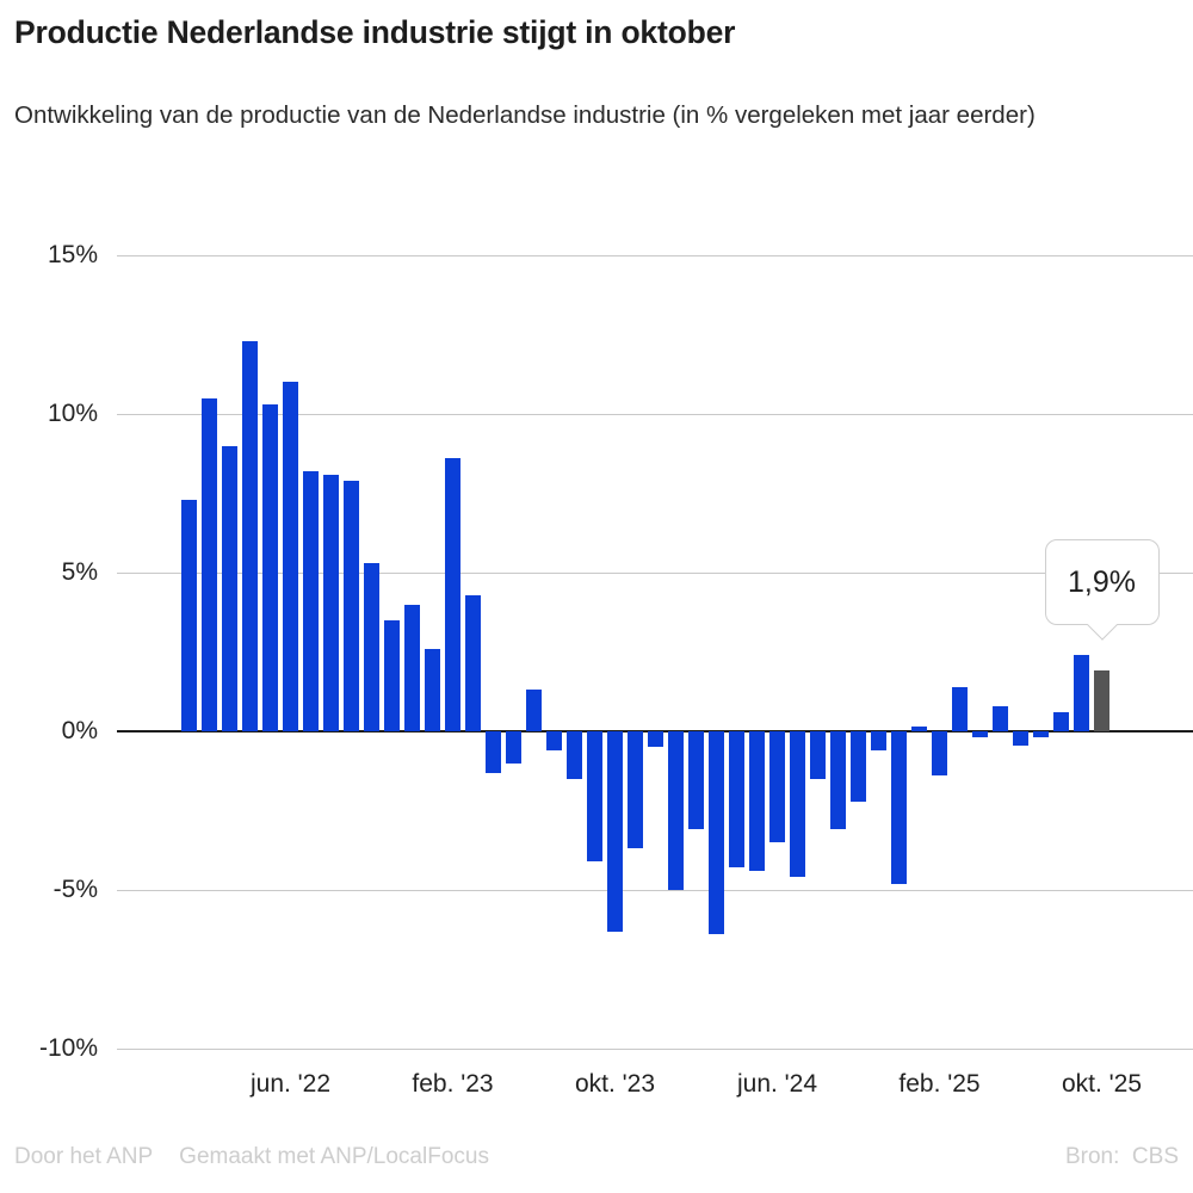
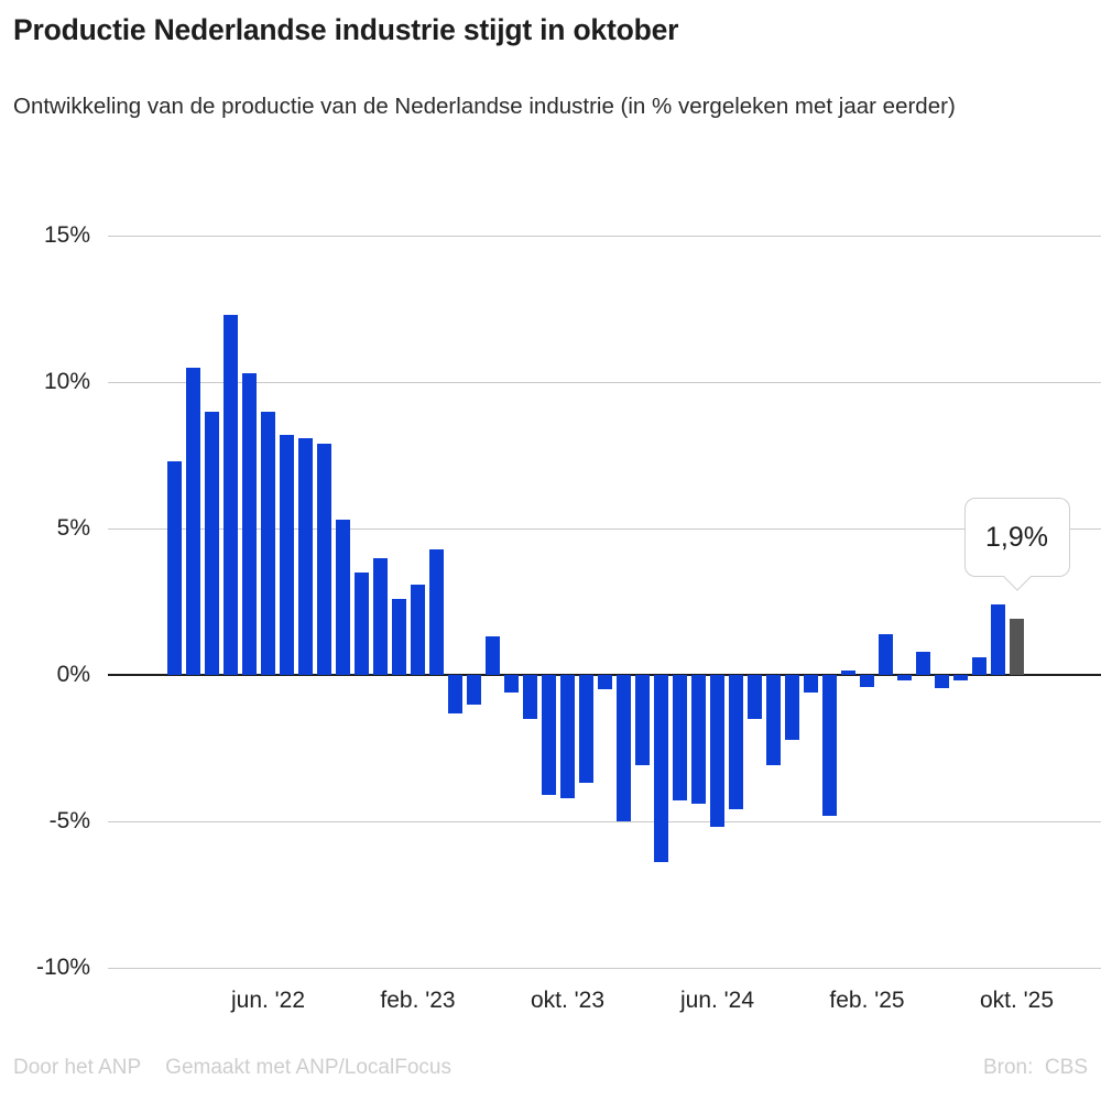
jun. '22: 11.0% -> 9.0%
feb. '23: 8.6% -> 3.1%
okt. '23: -6.3% -> -4.2%
jun. '24: -3.5% -> -5.2%
feb. '25: -1.4% -> -0.4%
